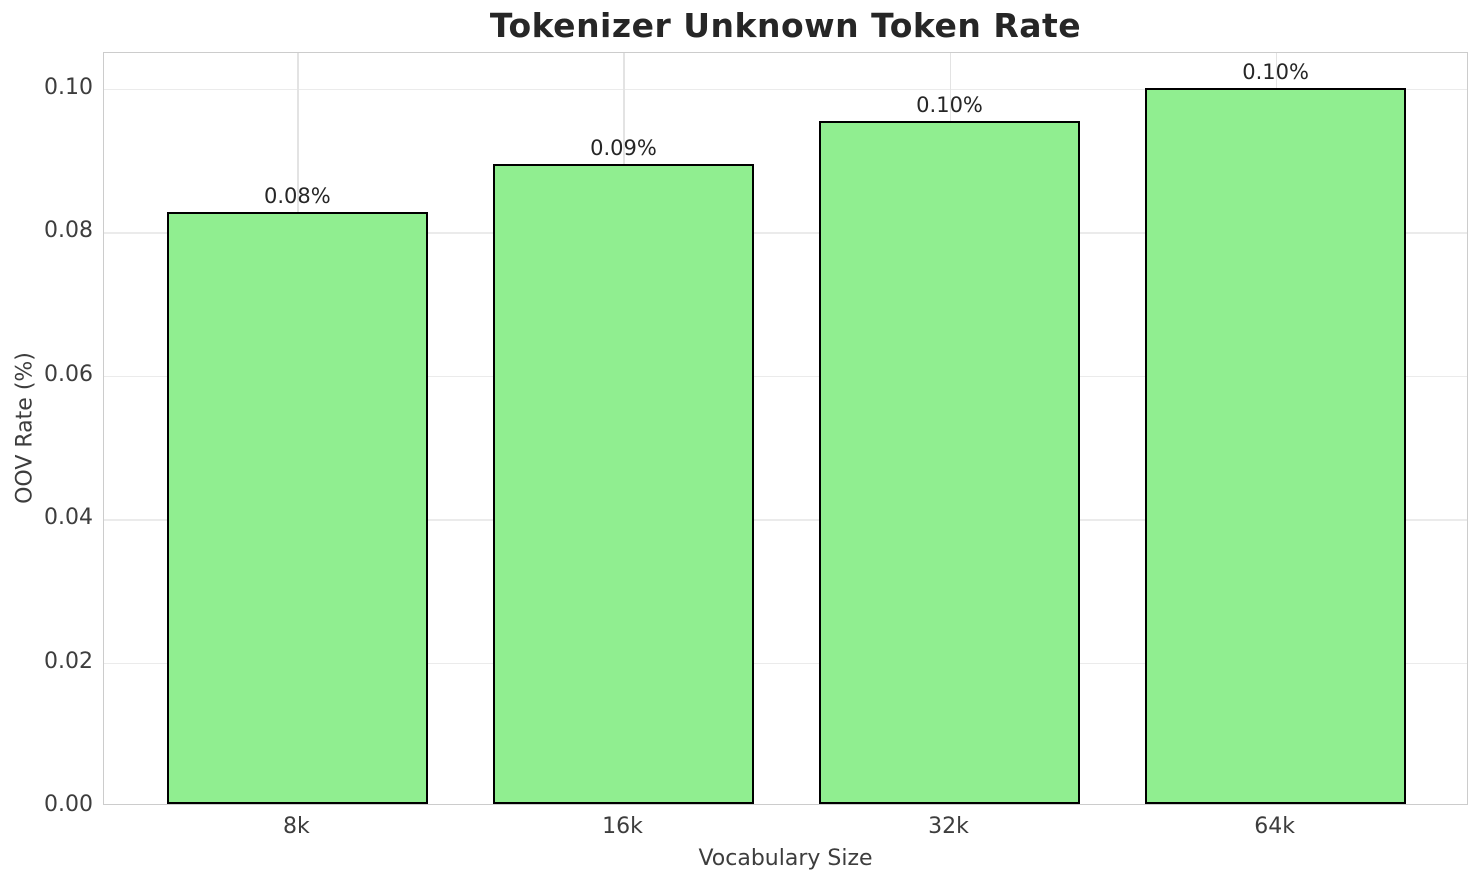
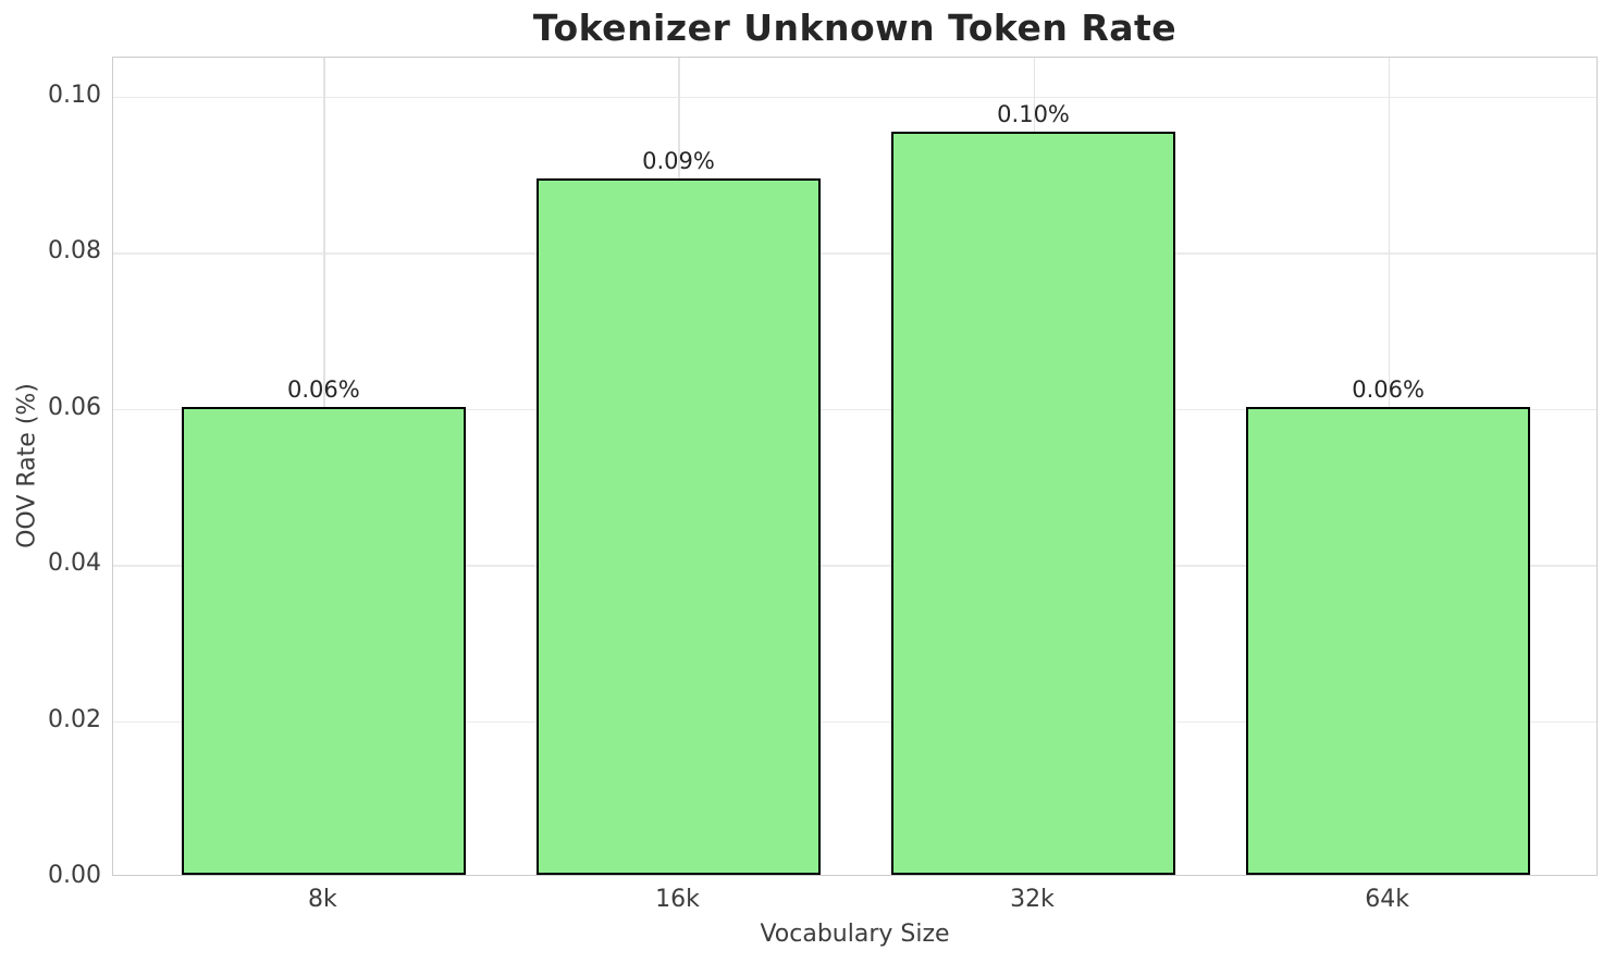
8k: 0.08% -> 0.06%
64k: 0.10% -> 0.06%
